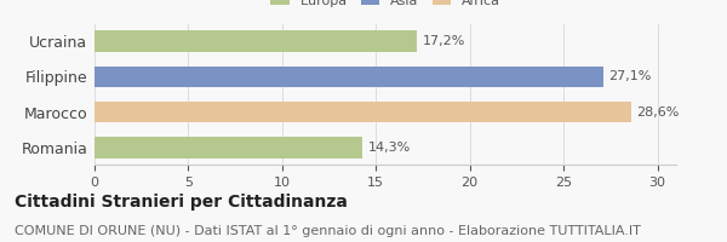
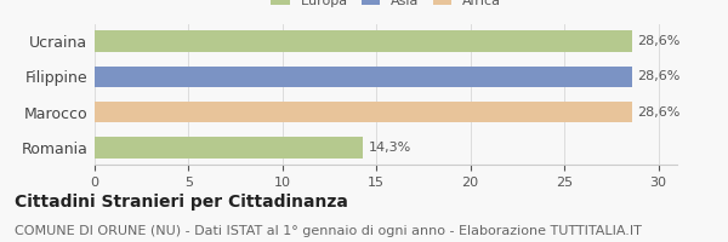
Ucraina: 17,2% -> 28,6%
Filippine: 27,1% -> 28,6%
